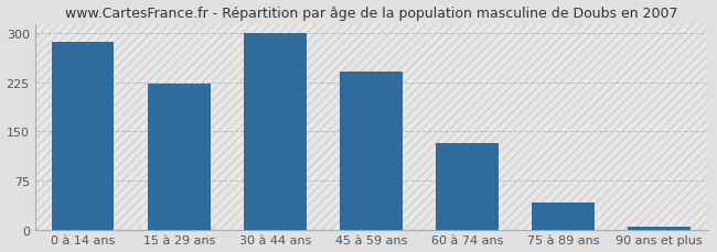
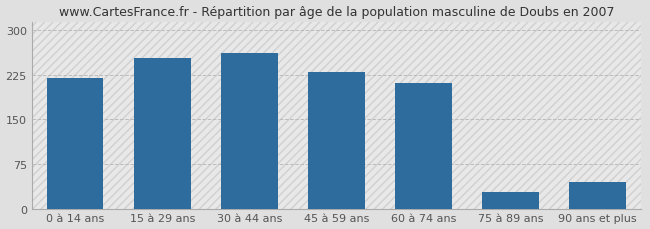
0 à 14 ans: 287 -> 220
15 à 29 ans: 224 -> 254
30 à 44 ans: 300 -> 262
45 à 59 ans: 242 -> 230
60 à 74 ans: 133 -> 212
75 à 89 ans: 42 -> 28
90 ans et plus: 5 -> 44
